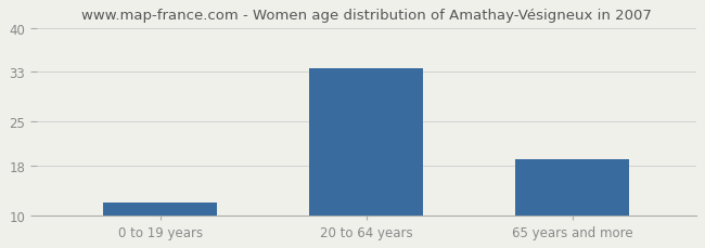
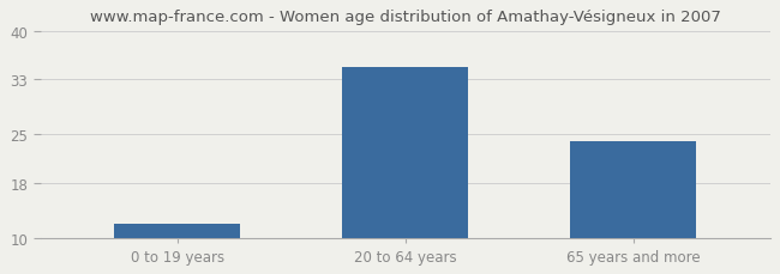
20 to 64 years: 33.5 -> 34.8
65 years and more: 19.0 -> 24.0
